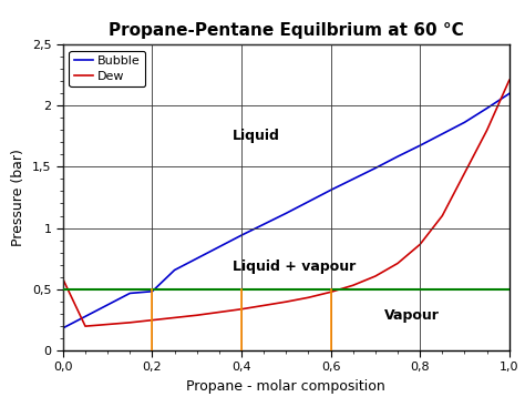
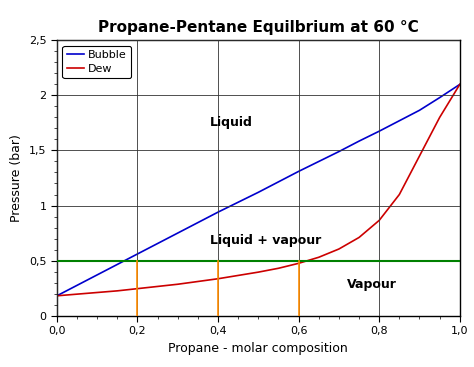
Dew/0,0: 0,58 -> 0,18
Bubble/0,2: 0,48 -> 0,56
Dew/1,0: 2,21 -> 2,10
